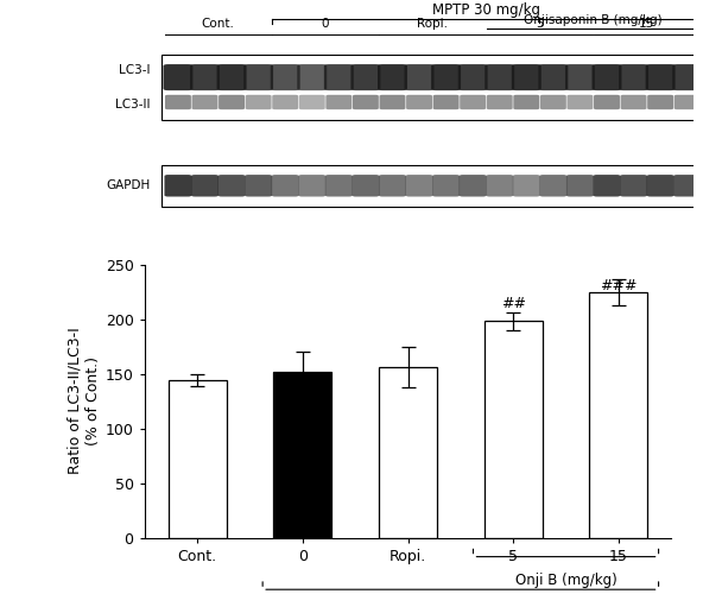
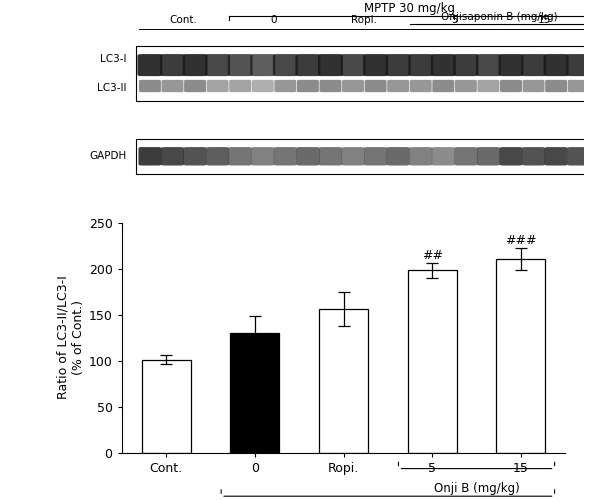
Cont.: 144 -> 101
0: 152 -> 130
15: 224 -> 210
